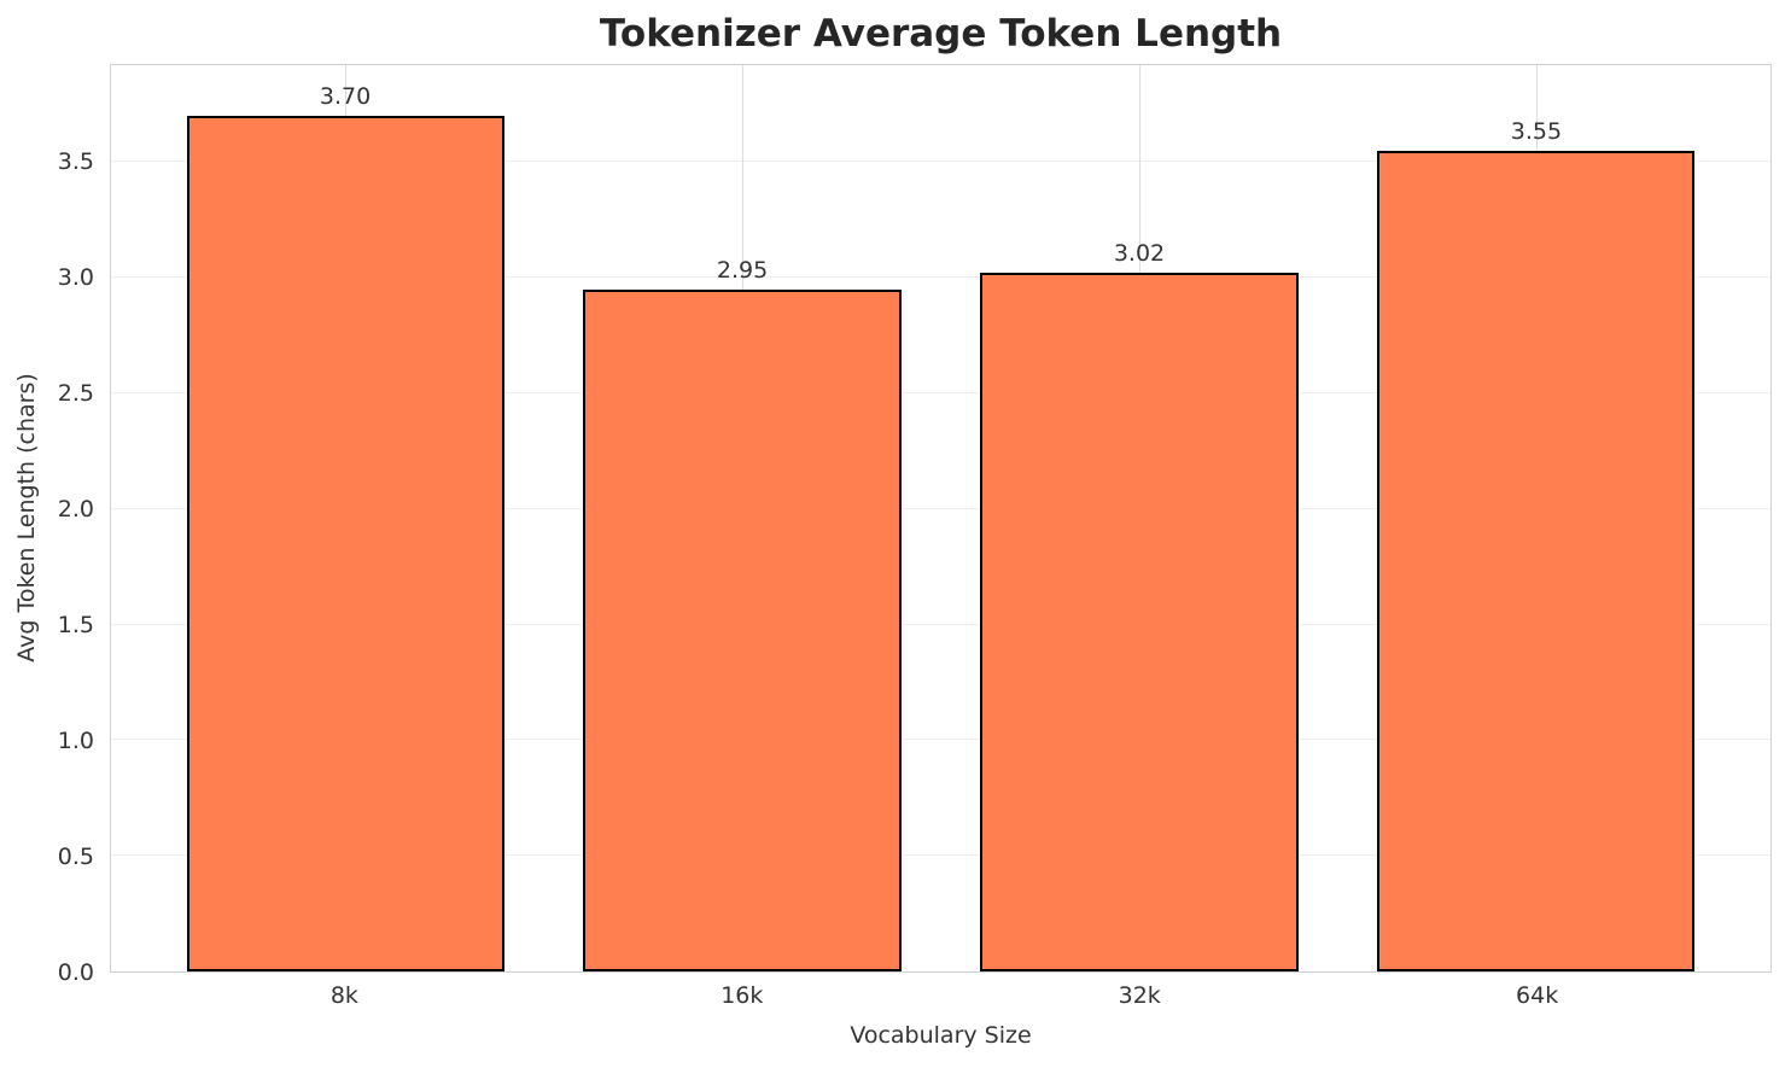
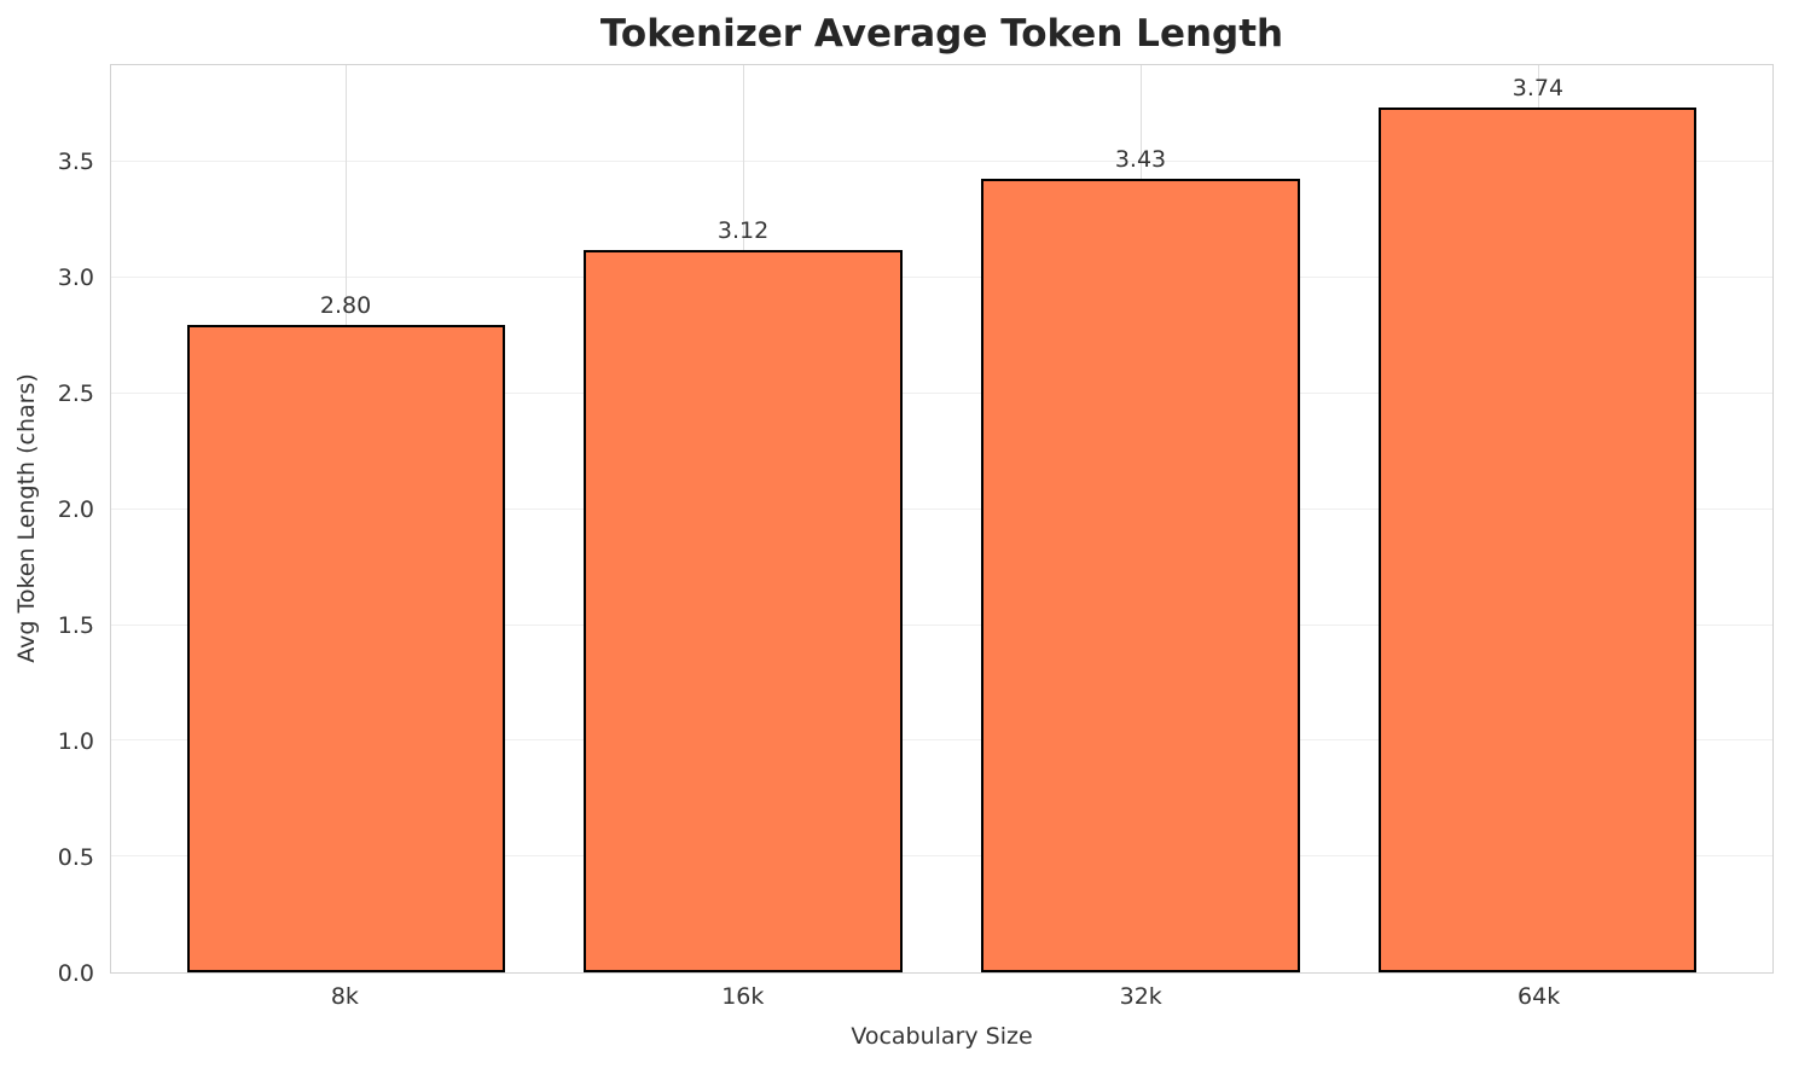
8k: 3.70 -> 2.80
16k: 2.95 -> 3.12
32k: 3.02 -> 3.43
64k: 3.55 -> 3.74
